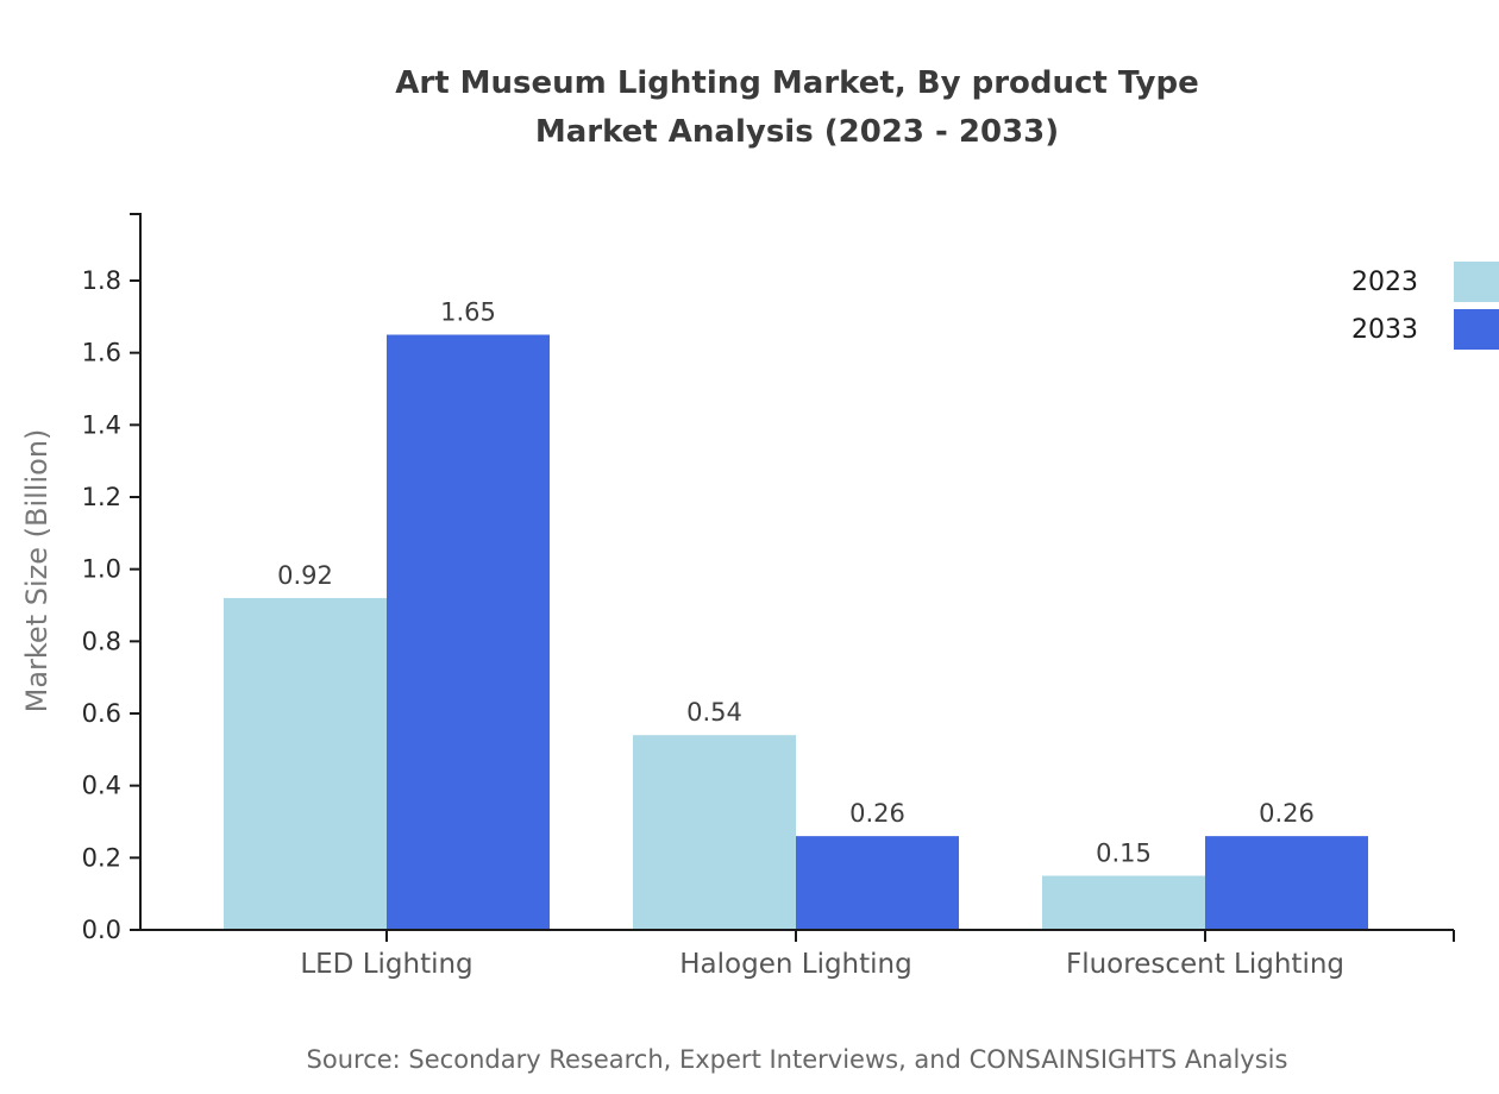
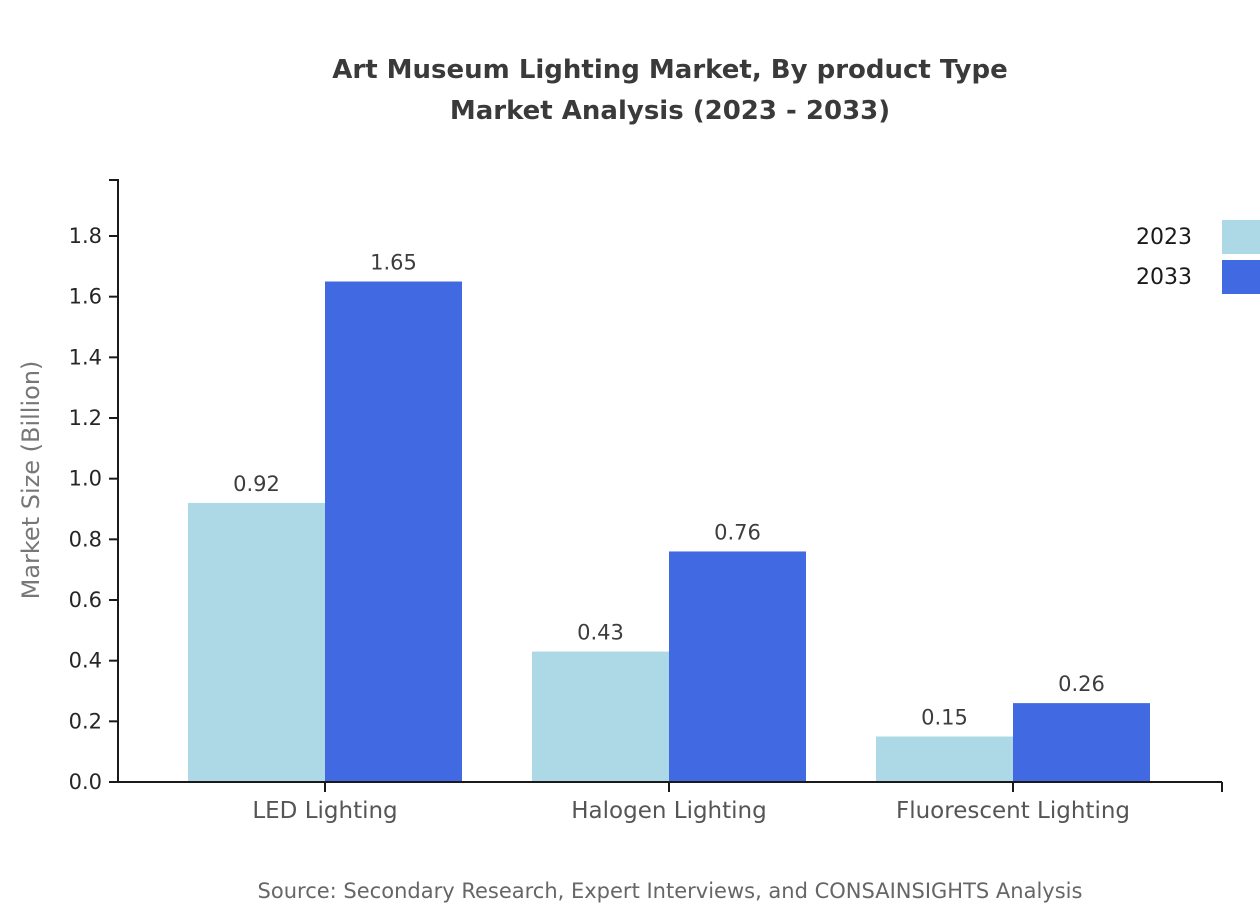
2023/Halogen Lighting: 0.54 -> 0.43
2033/Halogen Lighting: 0.26 -> 0.76
